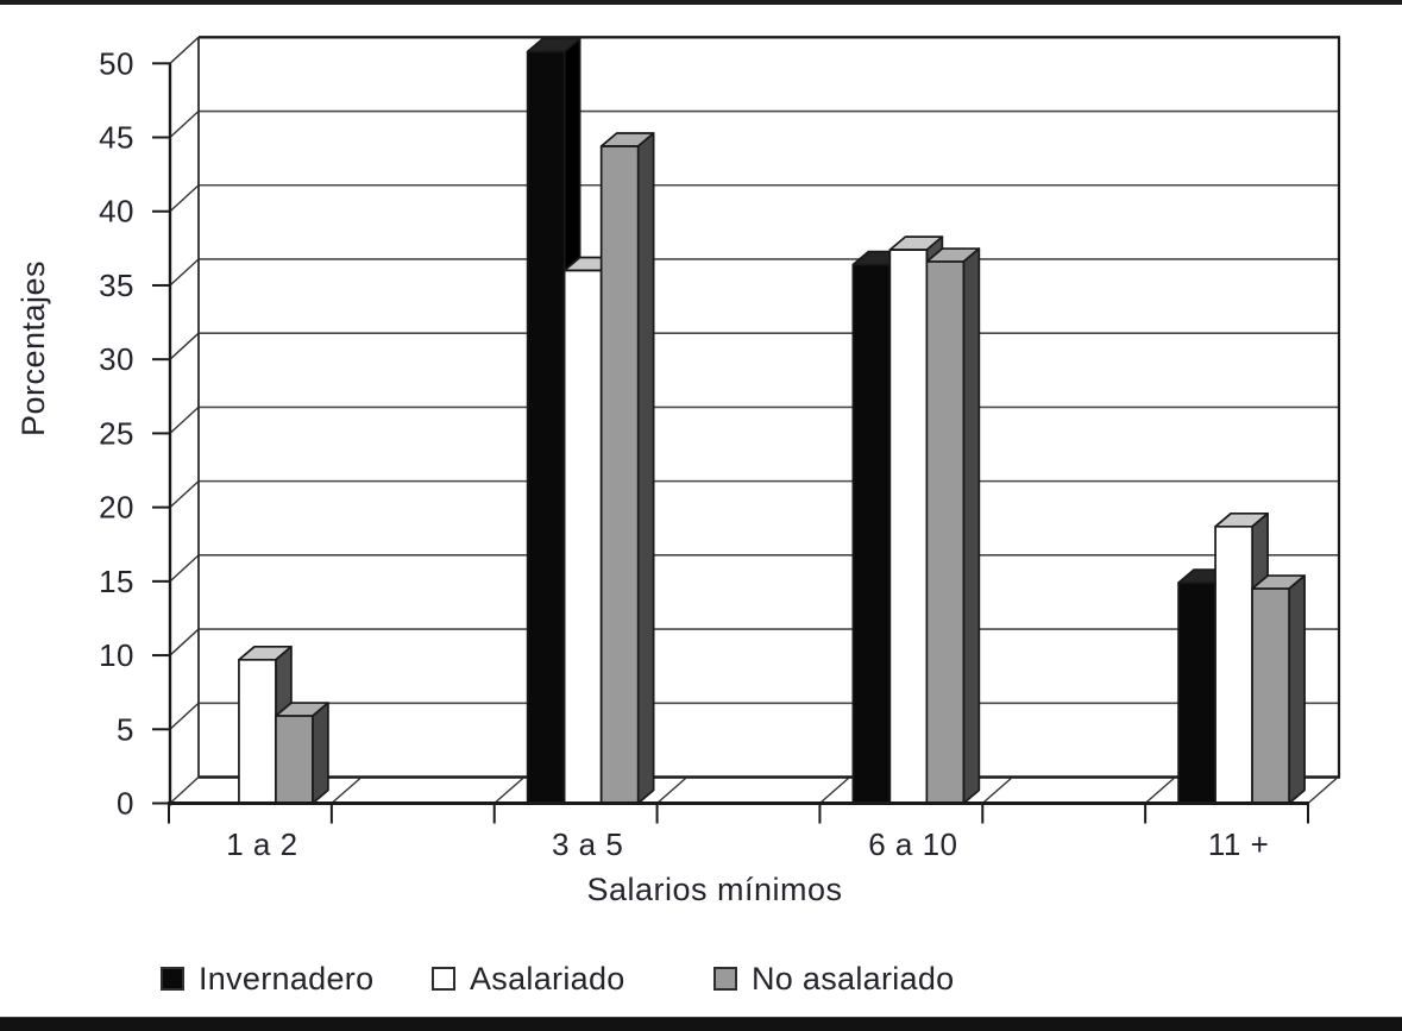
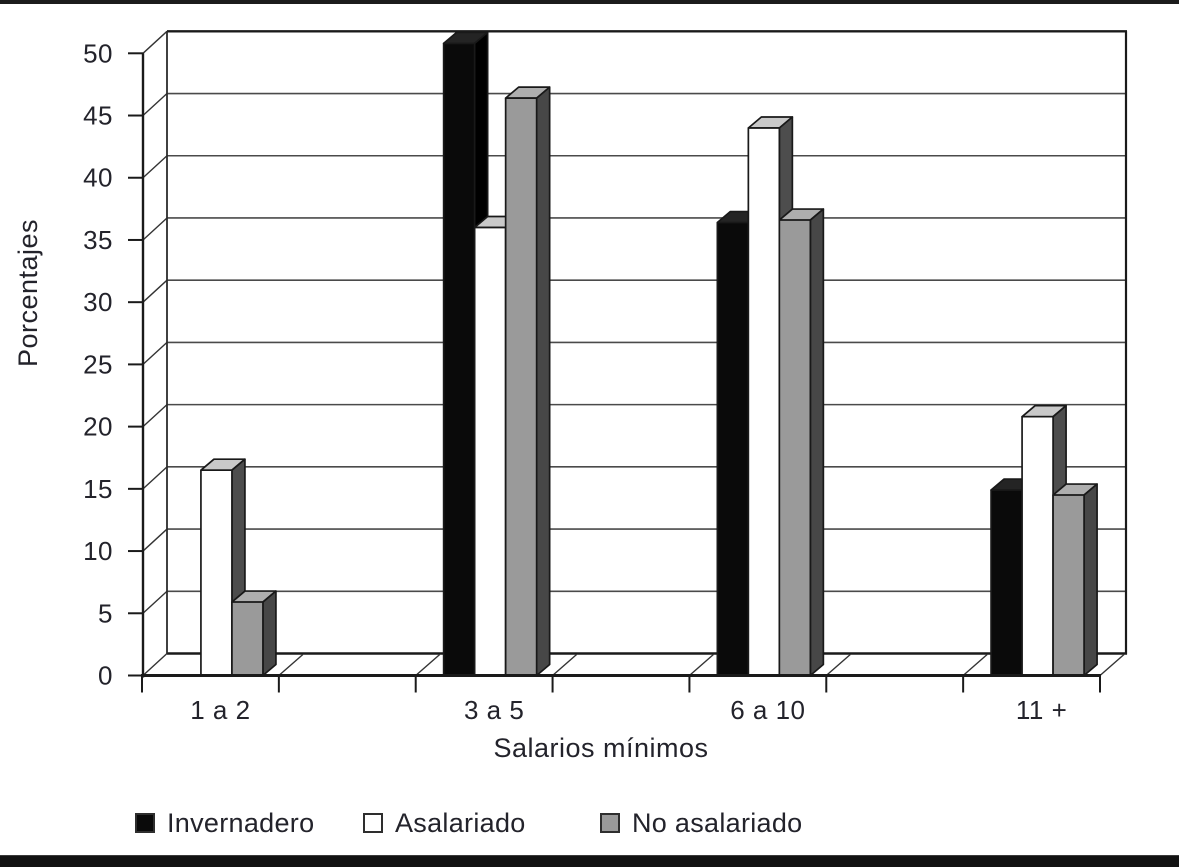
Asalariado/1 a 2: 9.7 -> 16.5
No asalariado/3 a 5: 44.4 -> 46.4
Asalariado/6 a 10: 37.4 -> 44.0
Asalariado/11 +: 18.7 -> 20.8
